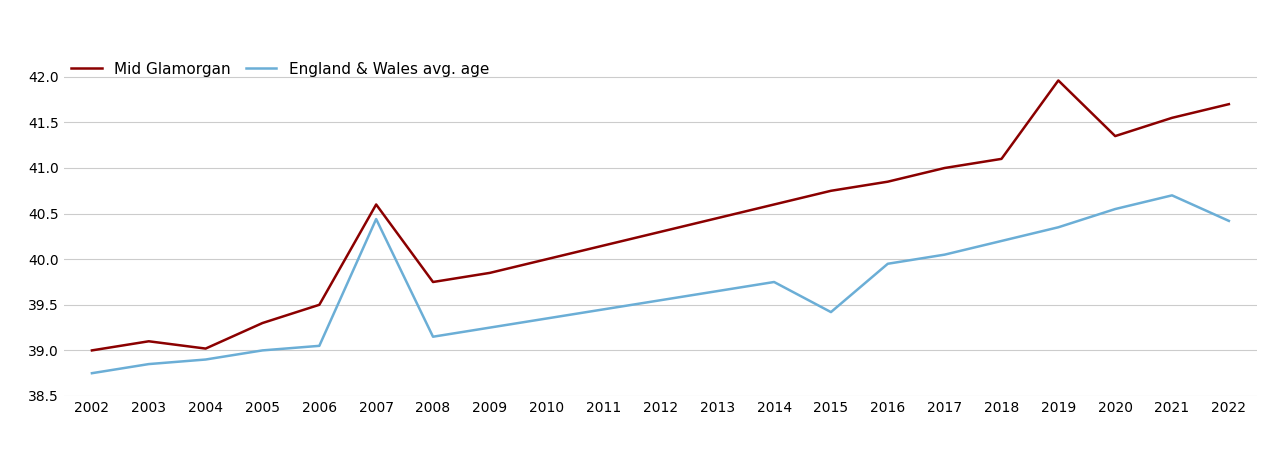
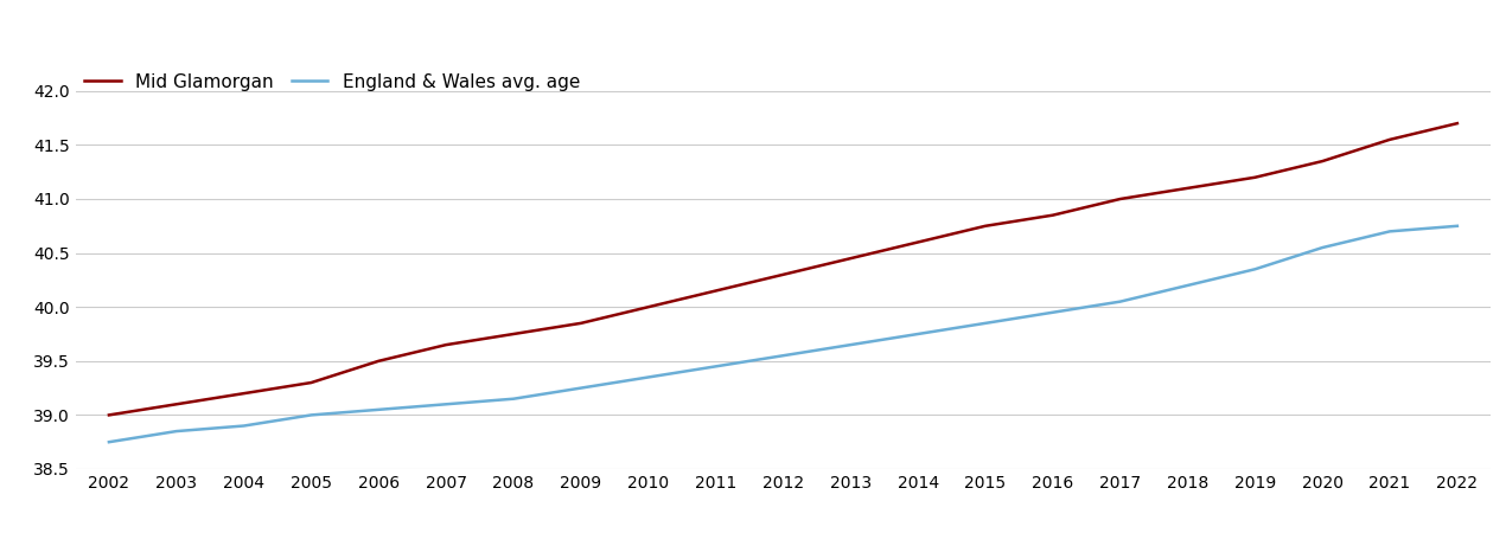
Mid Glamorgan/2004: 39.02 -> 39.20
Mid Glamorgan/2007: 40.60 -> 39.65
England & Wales avg. age/2007: 40.44 -> 39.10
England & Wales avg. age/2015: 39.42 -> 39.85
Mid Glamorgan/2019: 41.96 -> 41.20
England & Wales avg. age/2022: 40.42 -> 40.75
